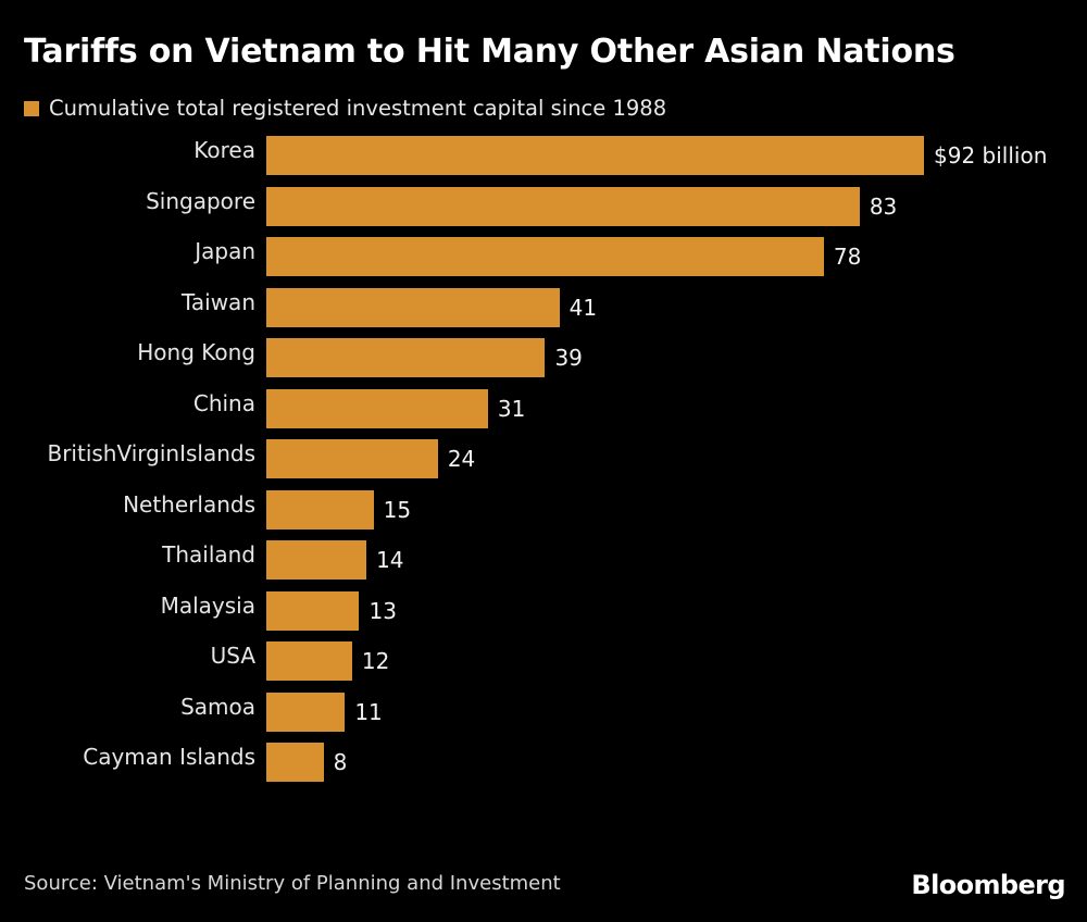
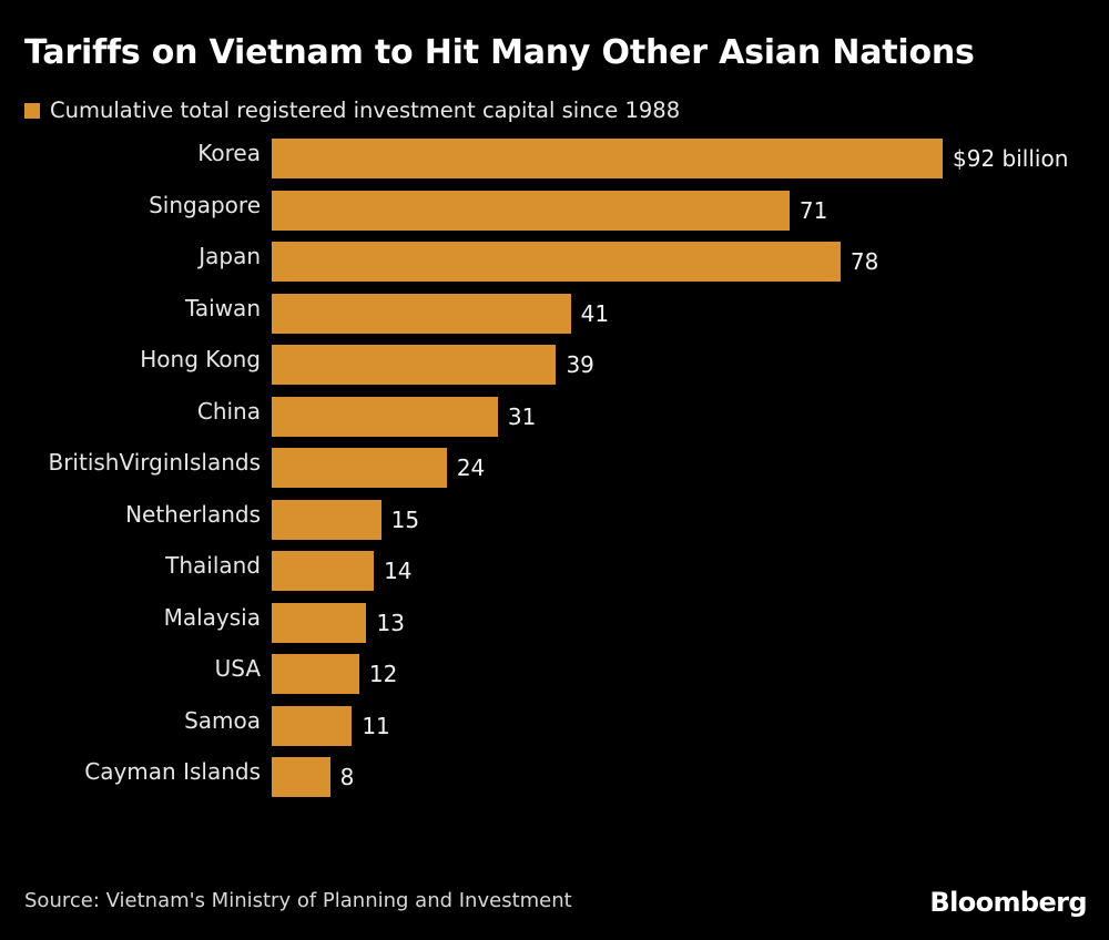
Singapore: 83 -> 71
